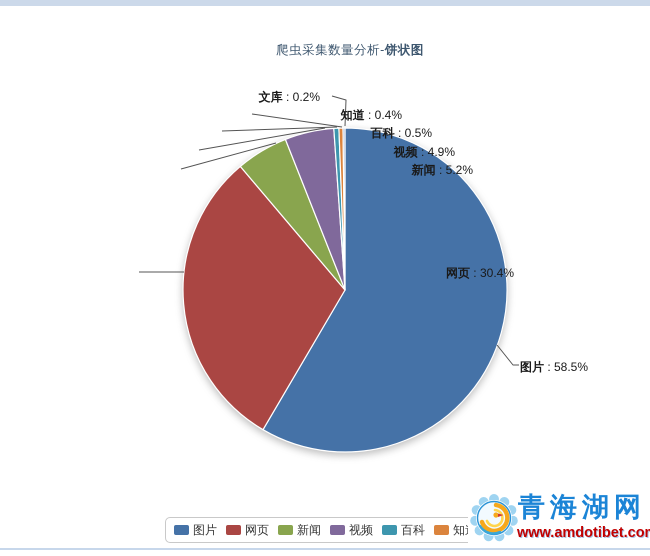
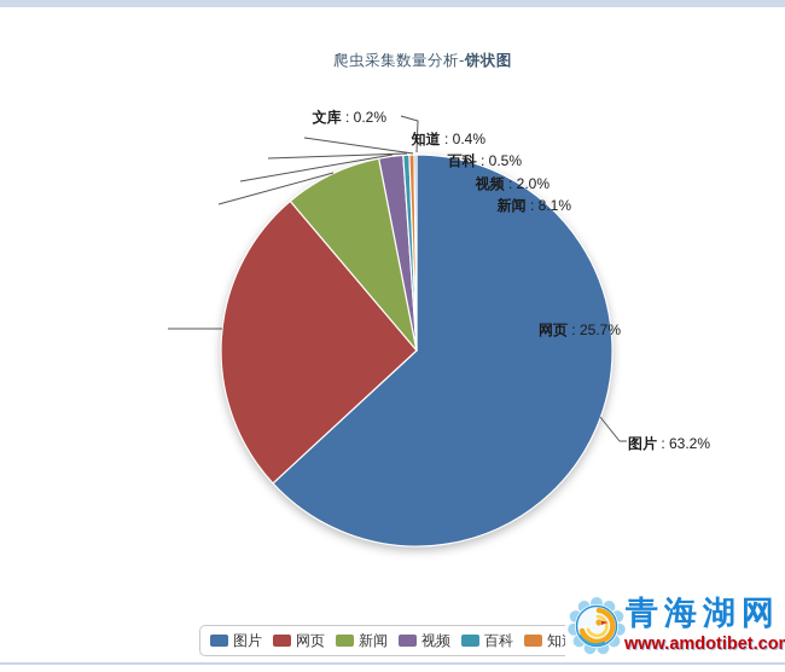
图片: 58.5% -> 63.2%
网页: 30.4% -> 25.7%
新闻: 5.2% -> 8.1%
视频: 4.9% -> 2.0%
